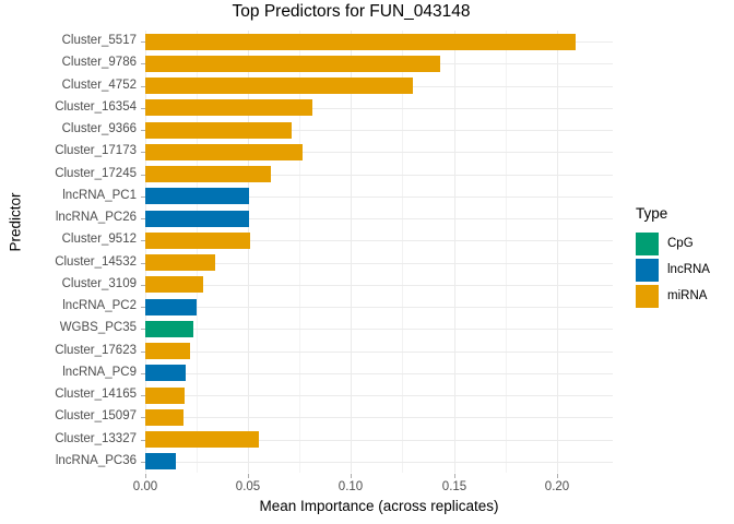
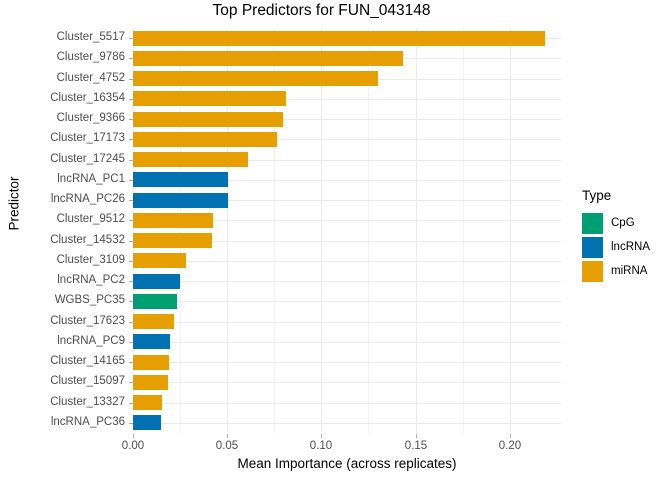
Cluster_5517: 0.209 -> 0.218
Cluster_9366: 0.071 -> 0.080
Cluster_9512: 0.051 -> 0.042
Cluster_14532: 0.034 -> 0.042
Cluster_13327: 0.055 -> 0.015
